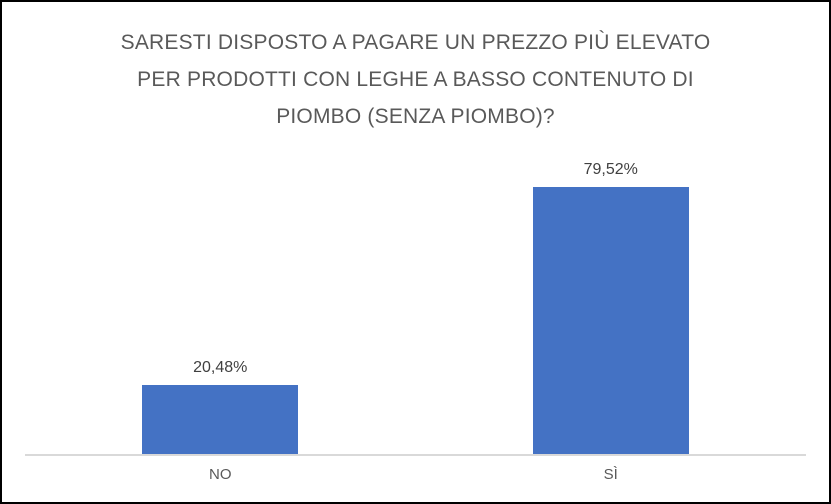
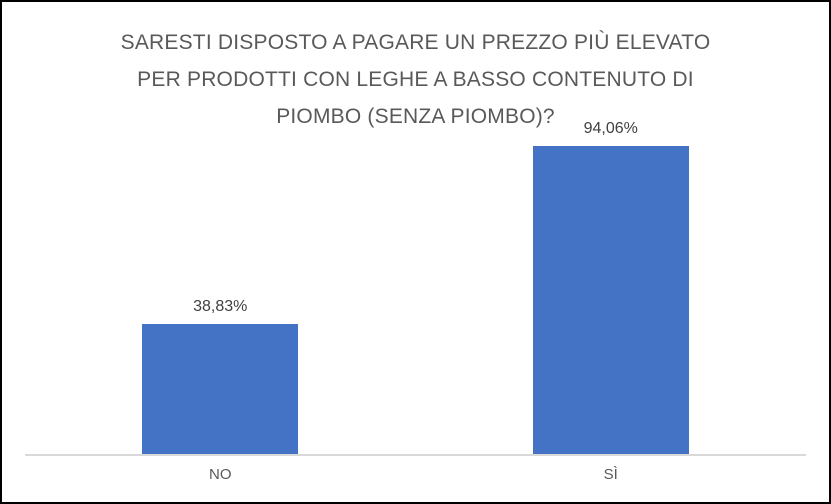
NO: 20,48% -> 38,83%
SÌ: 79,52% -> 94,06%
